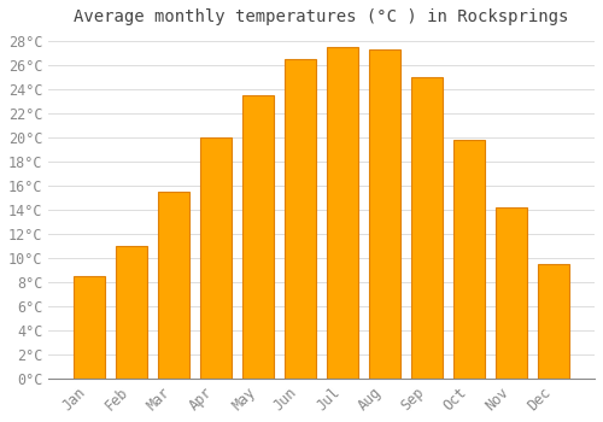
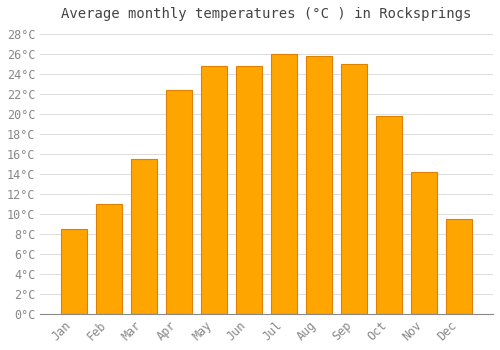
Apr: 20.0°C -> 22.4°C
May: 23.5°C -> 24.8°C
Jun: 26.5°C -> 24.8°C
Jul: 27.5°C -> 26.0°C
Aug: 27.3°C -> 25.8°C
